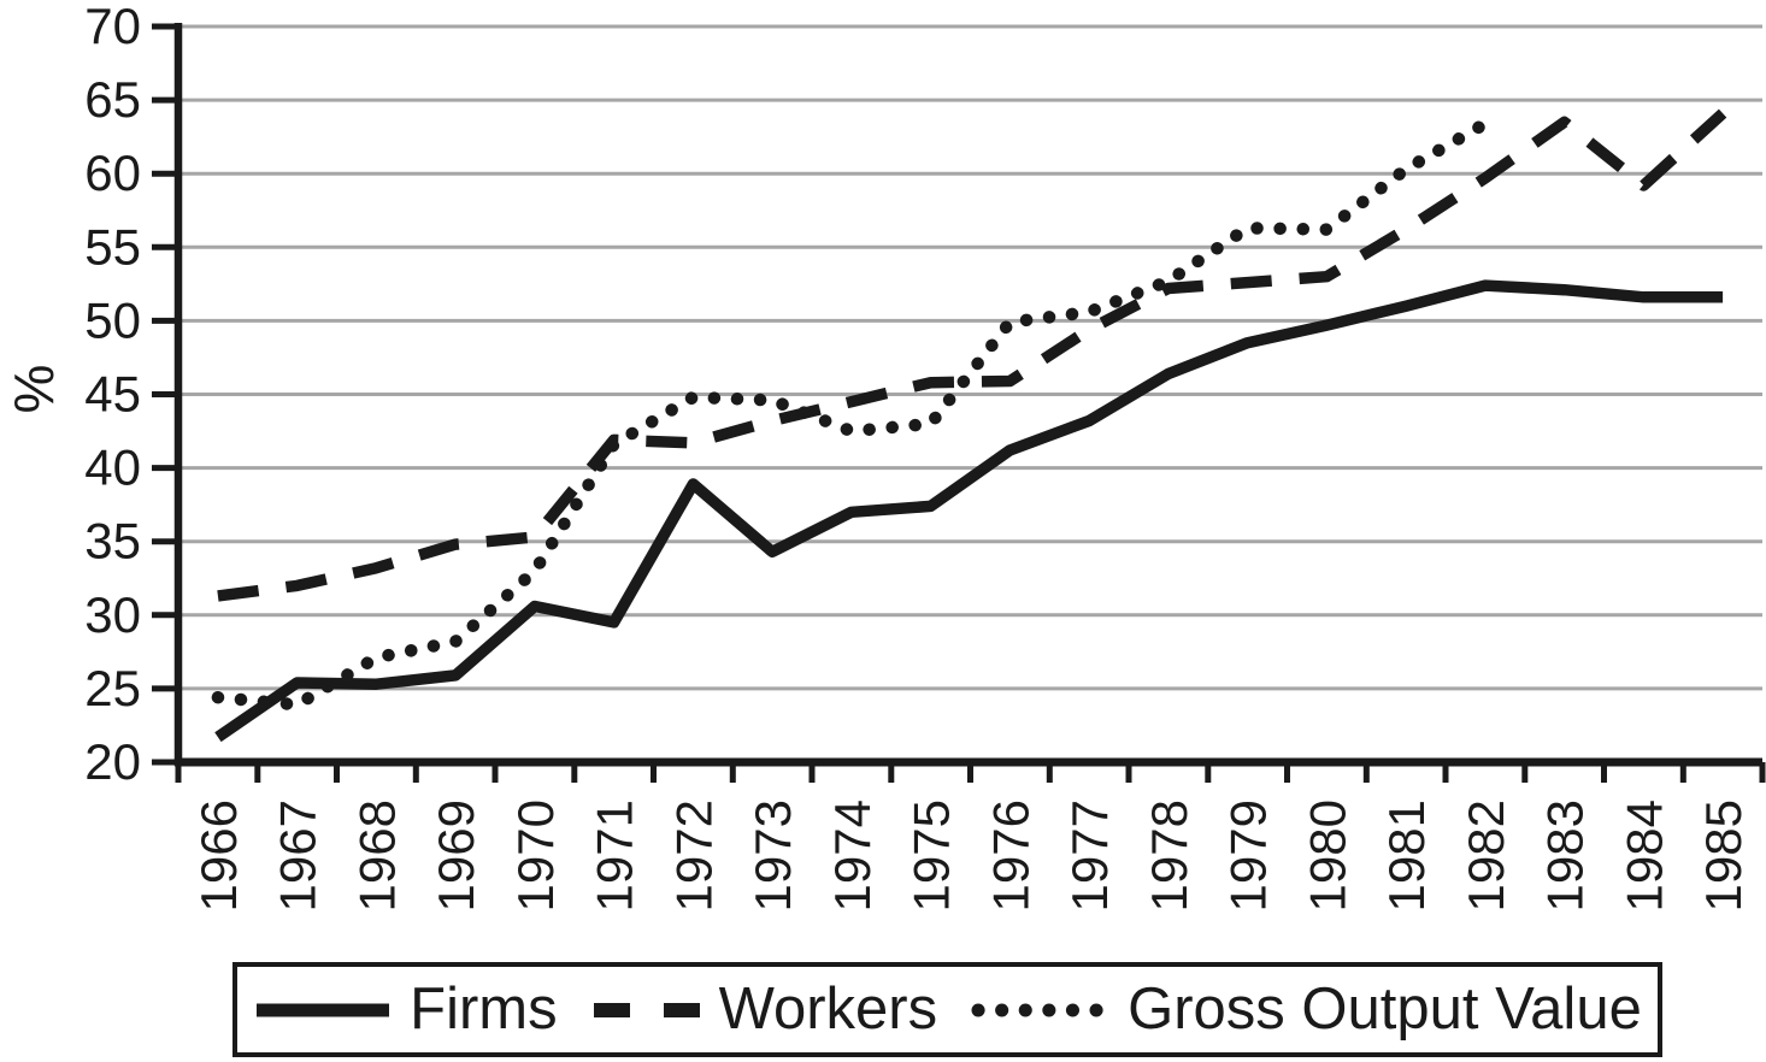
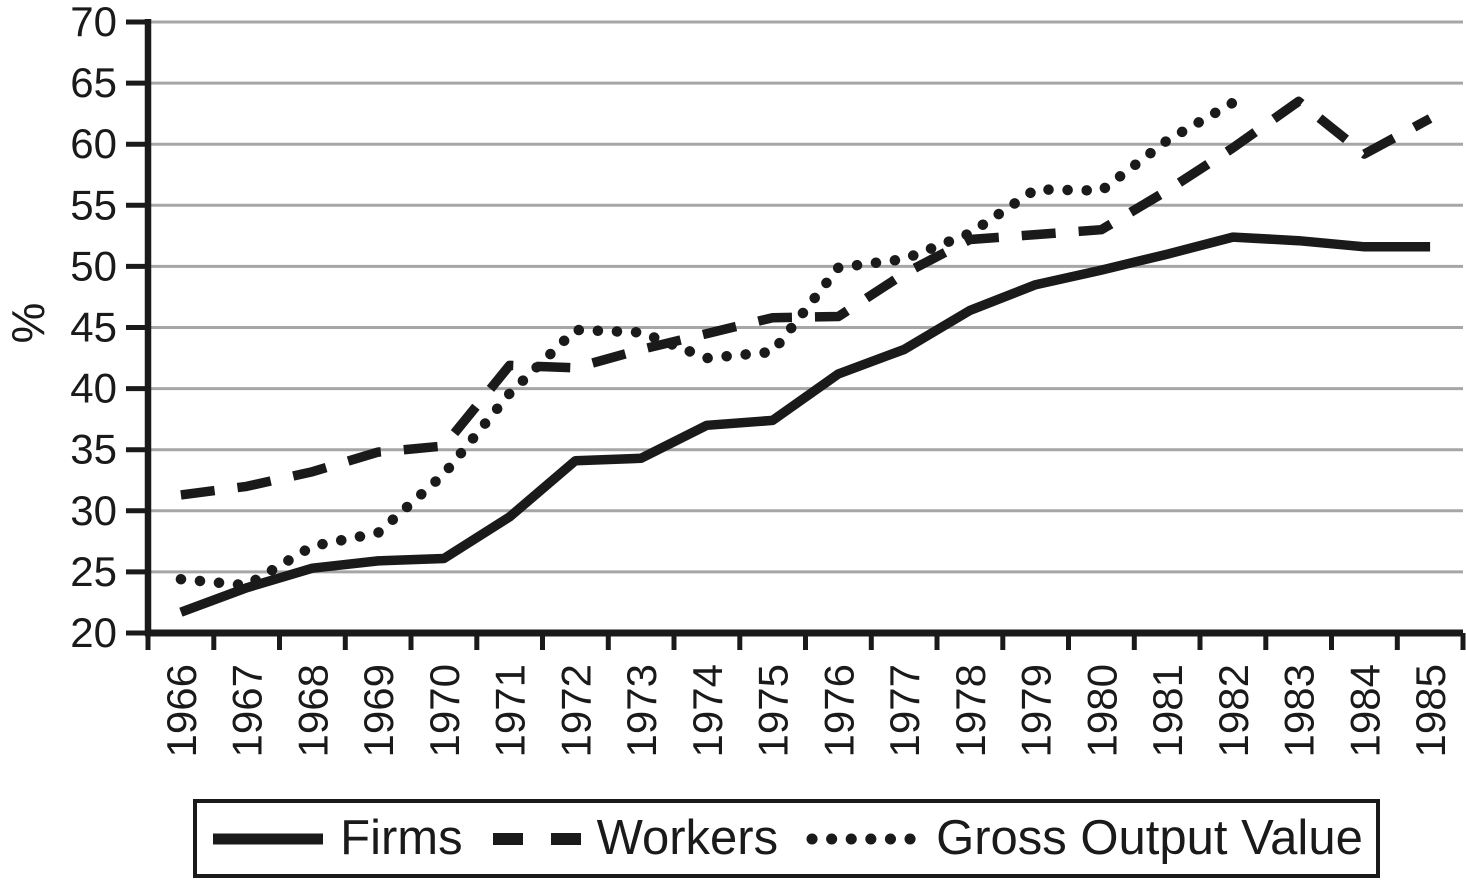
Firms/1967: 25.4 -> 23.7
Firms/1970: 30.6 -> 26.1
Gross Output Value/1971: 41.6 -> 39.6
Firms/1972: 38.9 -> 34.1
Workers/1985: 64.1 -> 62.1
